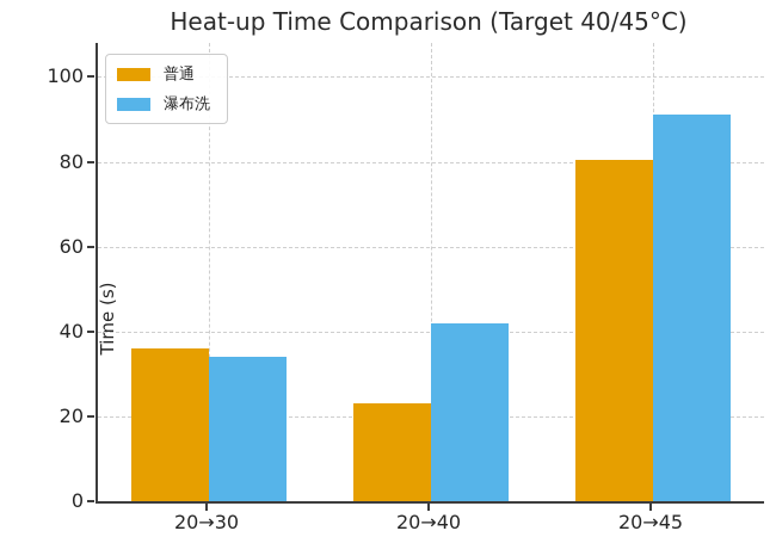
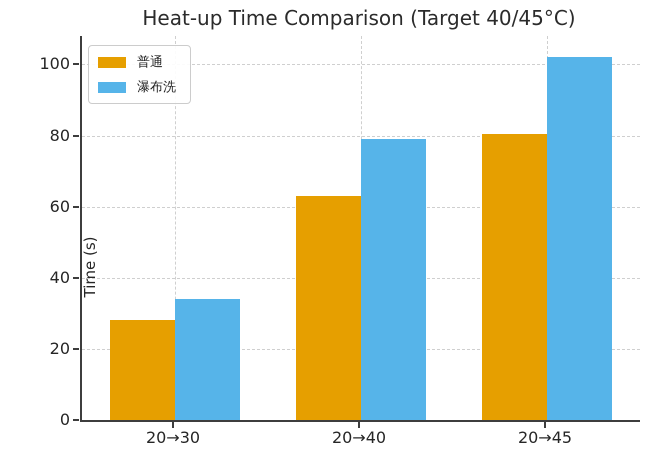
普通/20→30: 36 -> 28
普通/20→40: 23 -> 63
瀑布洗/20→40: 42 -> 79
瀑布洗/20→45: 91 -> 102
